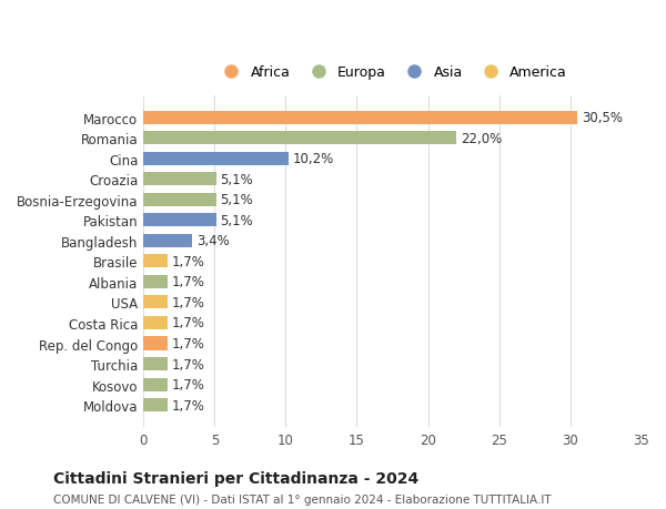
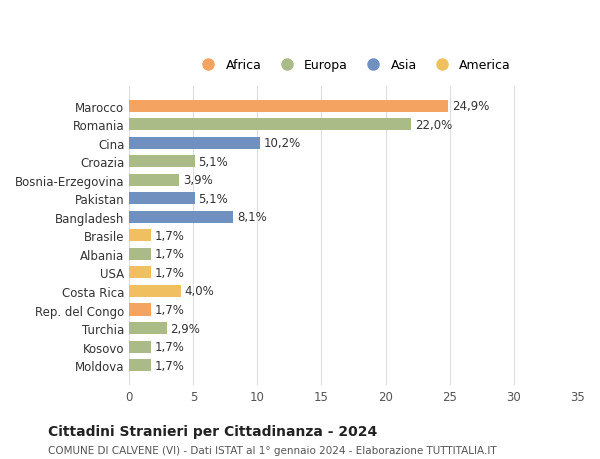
Marocco: 30,5% -> 24,9%
Bosnia-Erzegovina: 5,1% -> 3,9%
Bangladesh: 3,4% -> 8,1%
Costa Rica: 1,7% -> 4,0%
Turchia: 1,7% -> 2,9%
